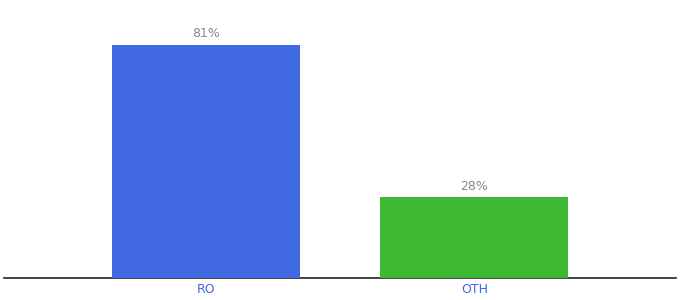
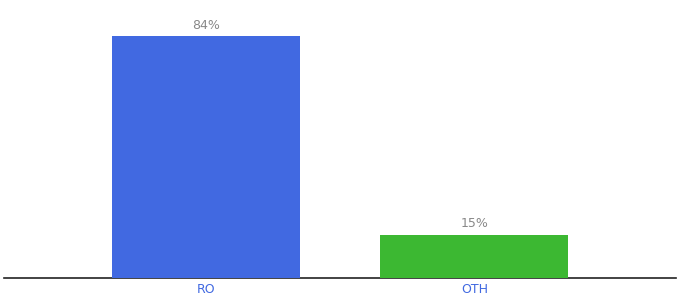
RO: 81% -> 84%
OTH: 28% -> 15%
